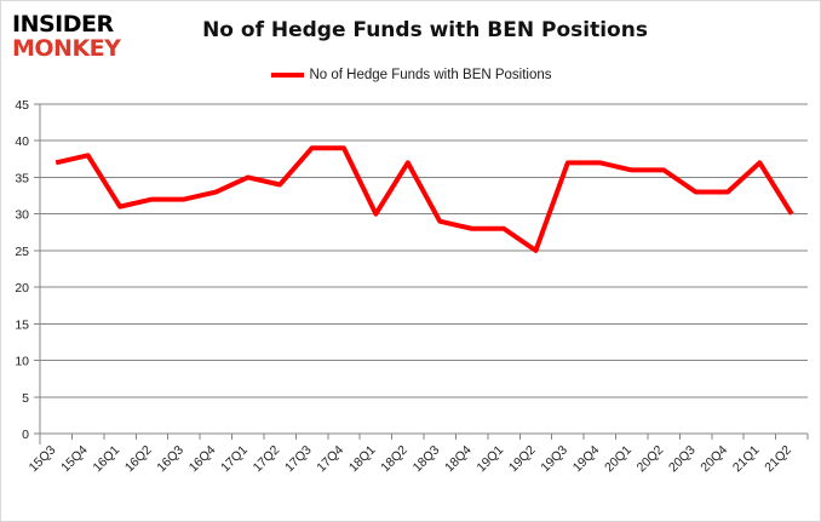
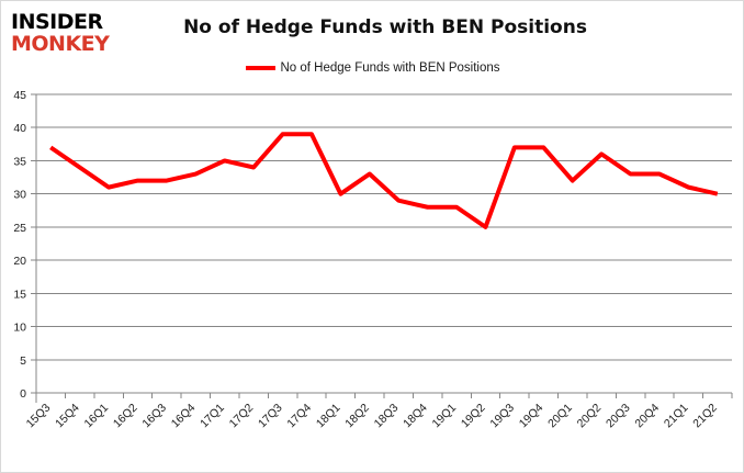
15Q4: 38 -> 34
18Q2: 37 -> 33
20Q1: 36 -> 32
21Q1: 37 -> 31
